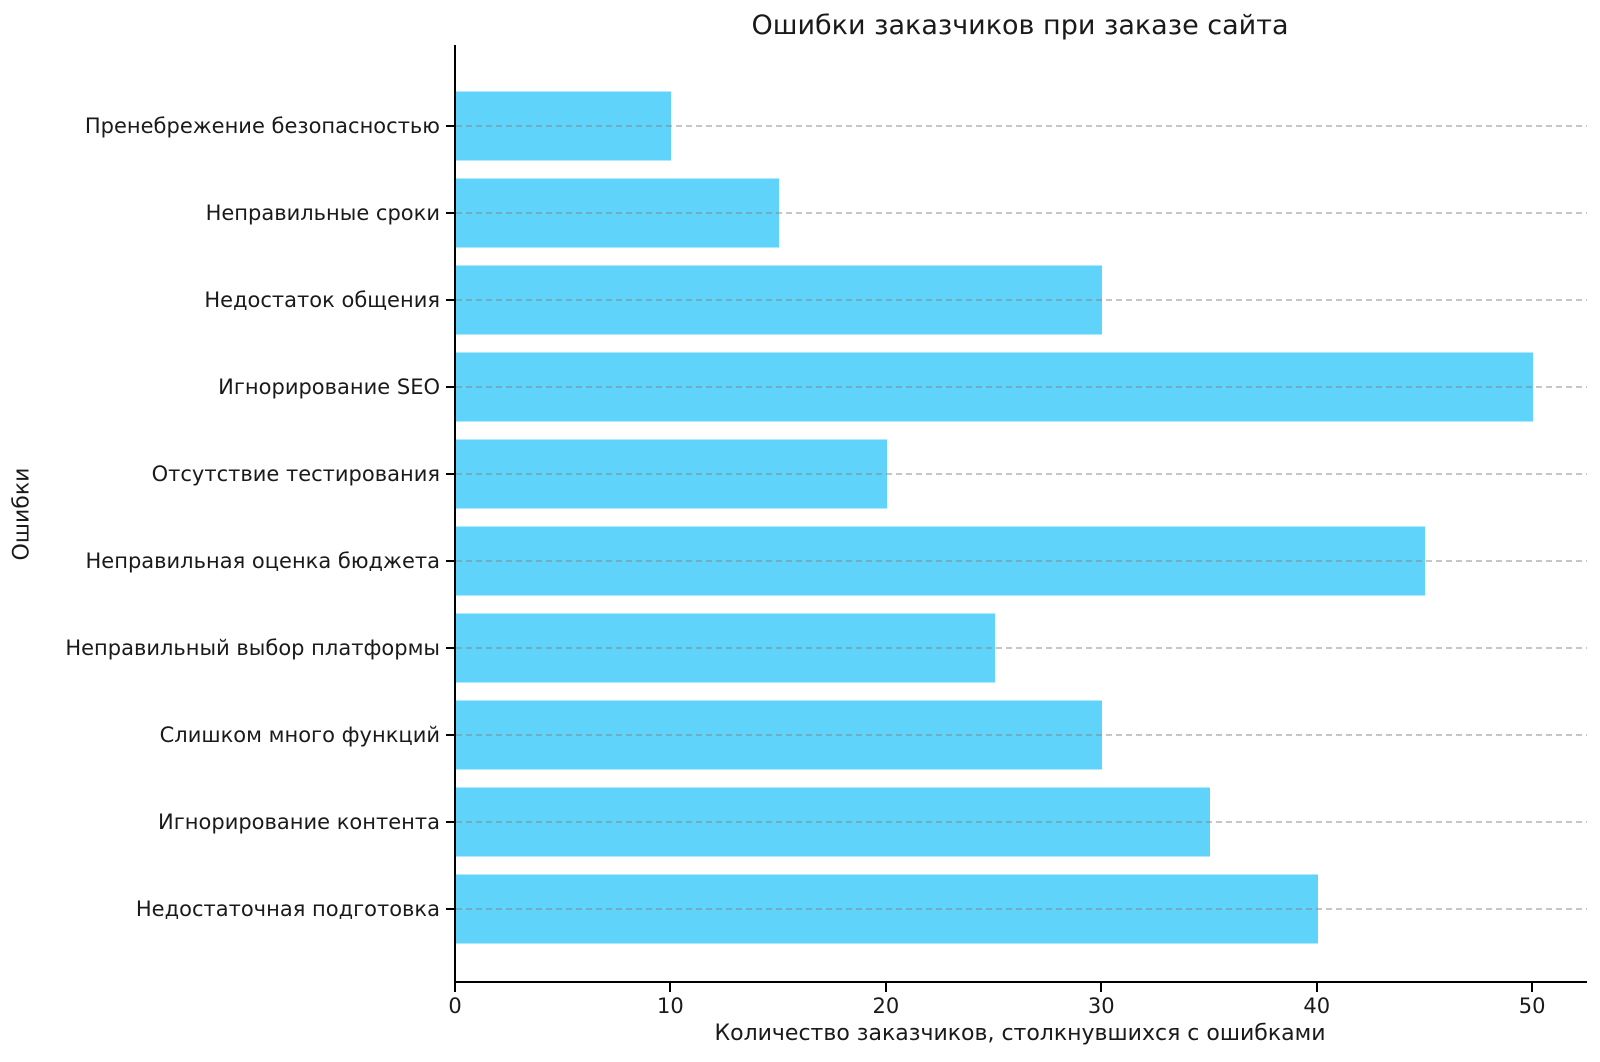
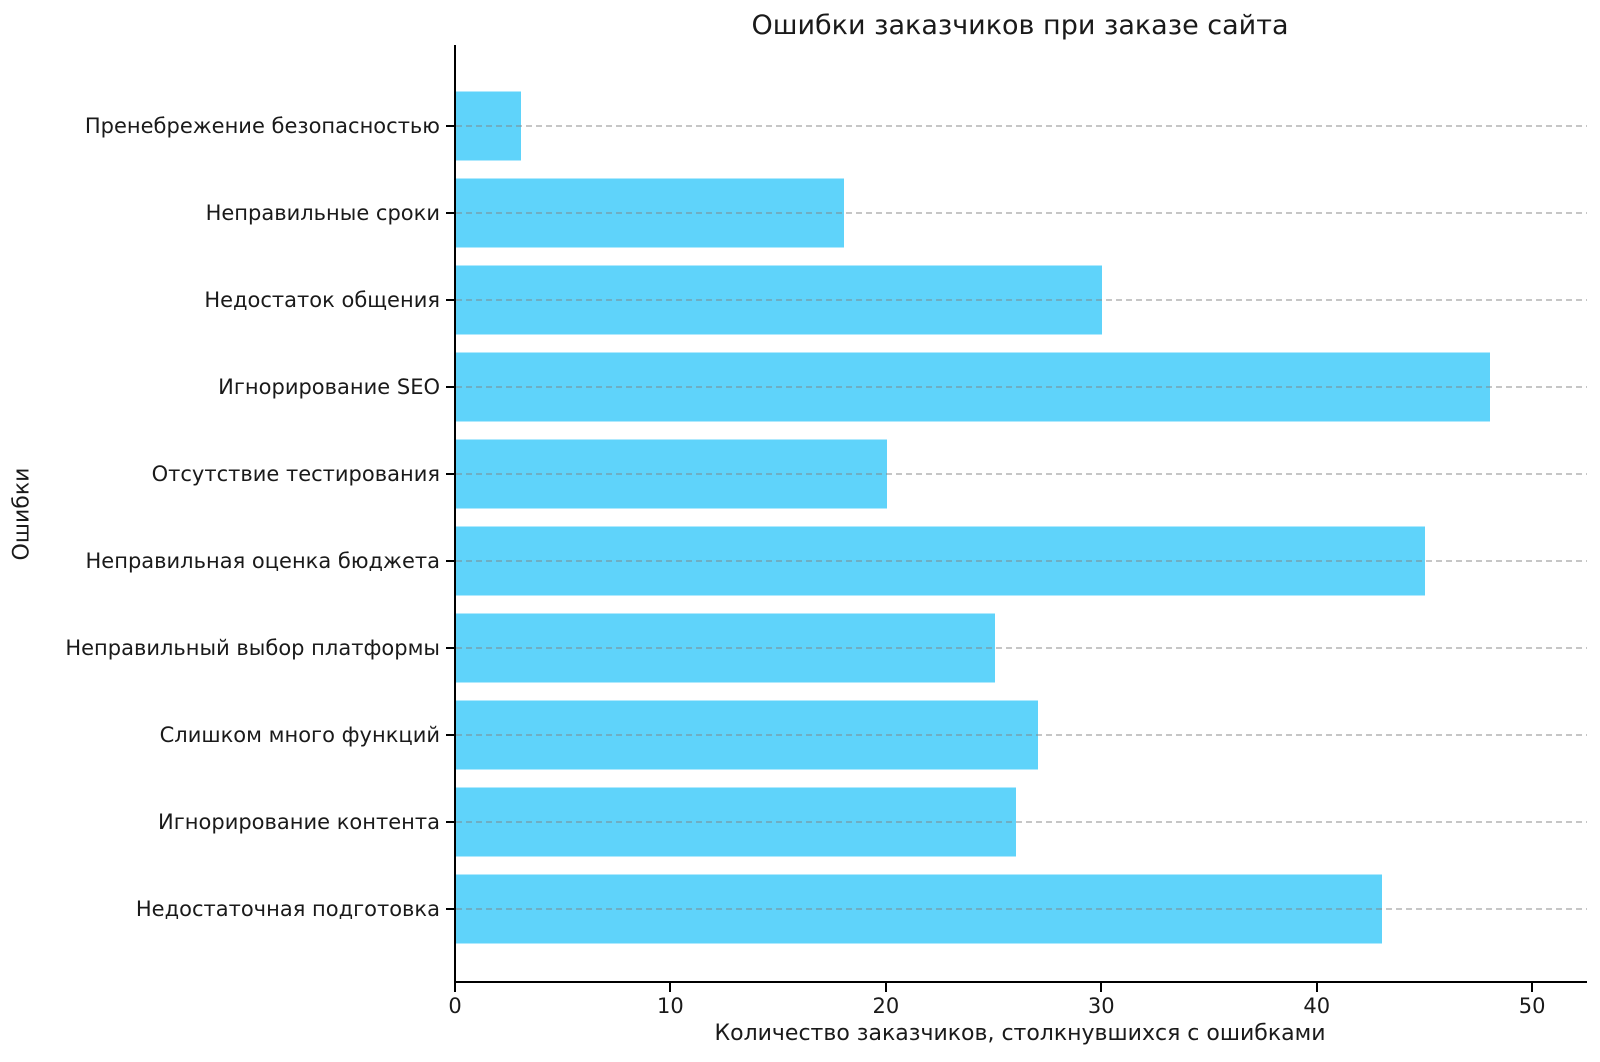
Пренебрежение безопасностью: 10 -> 3
Неправильные сроки: 15 -> 18
Игнорирование SEO: 50 -> 48
Слишком много функций: 30 -> 27
Игнорирование контента: 35 -> 26
Недостаточная подготовка: 40 -> 43
